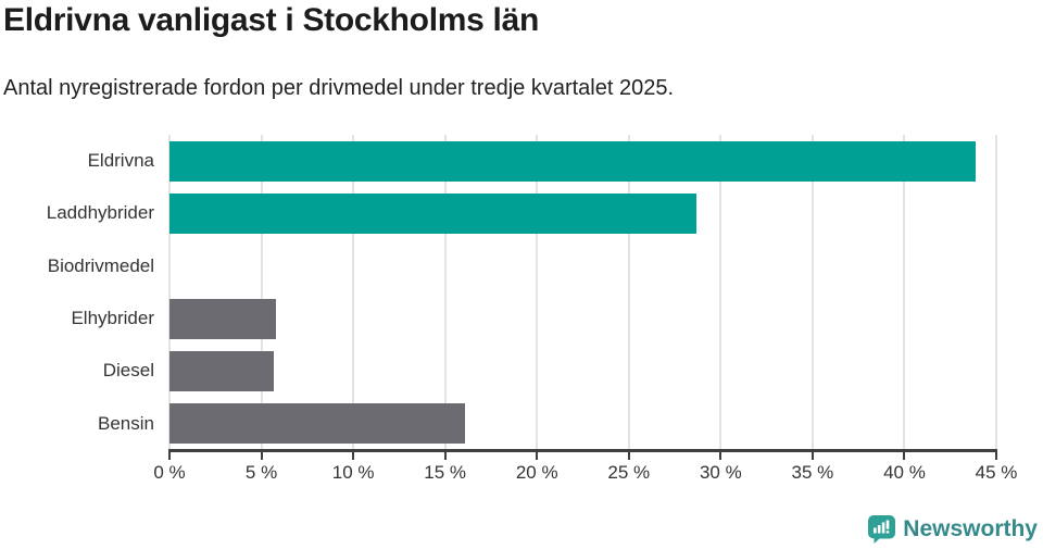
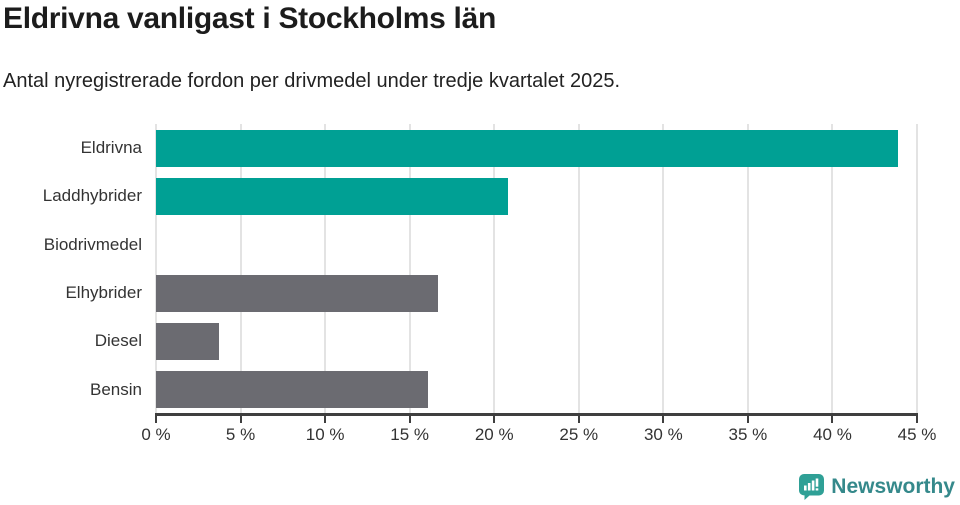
Laddhybrider: 28.7% -> 20.8%
Elhybrider: 5.8% -> 16.7%
Diesel: 5.7% -> 3.7%
